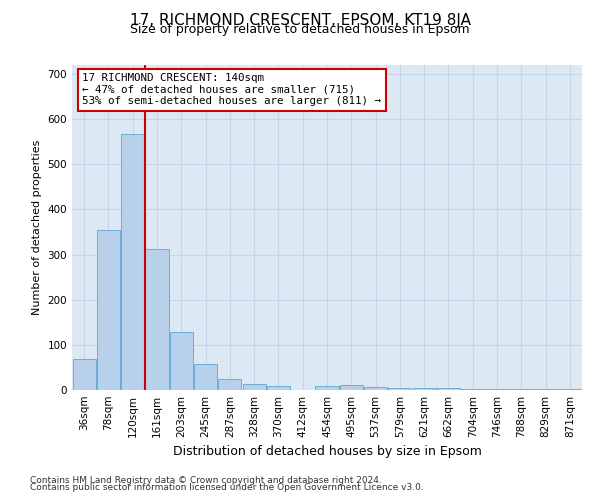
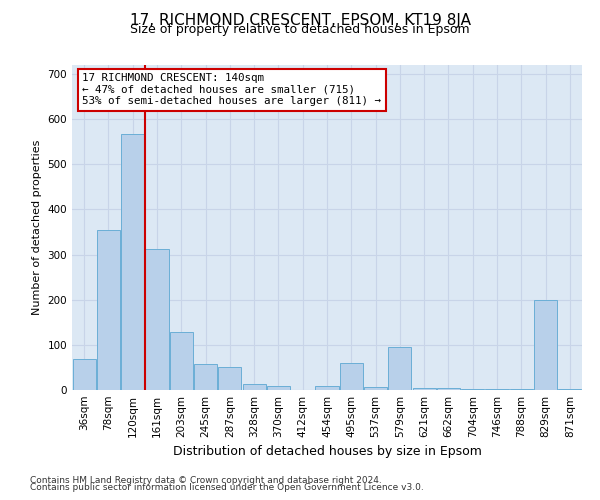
287sqm: 25 -> 50
495sqm: 10 -> 60
579sqm: 4 -> 95
829sqm: 3 -> 200
